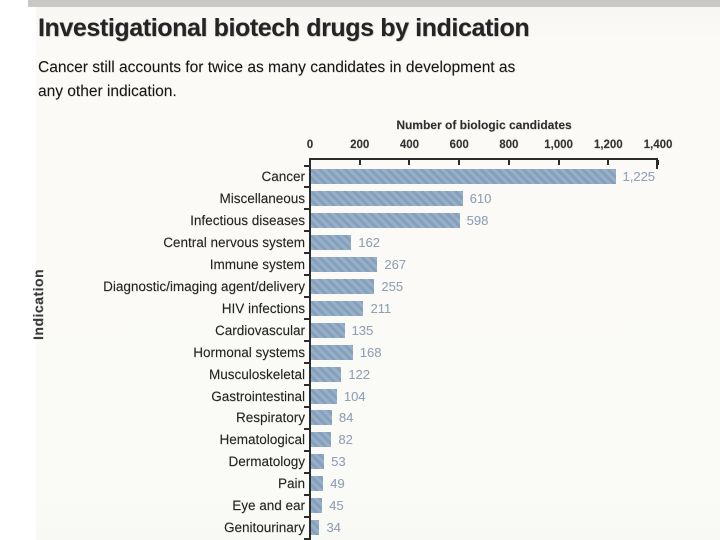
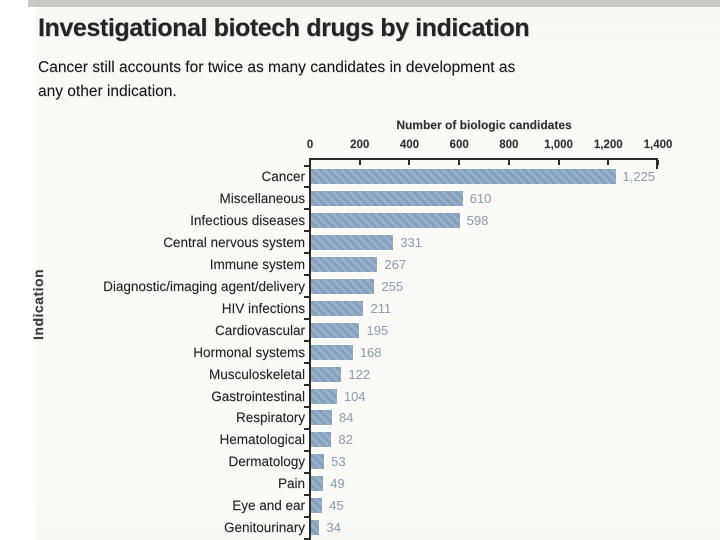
Central nervous system: 162 -> 331
Cardiovascular: 135 -> 195
